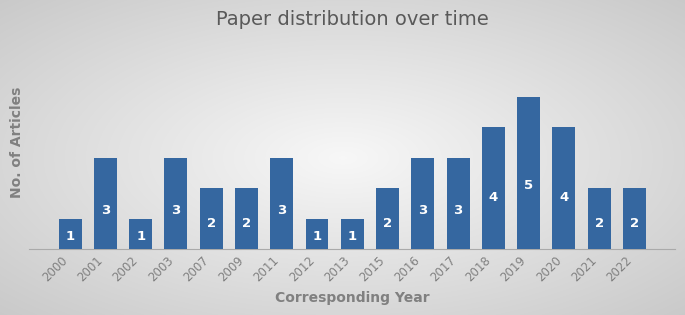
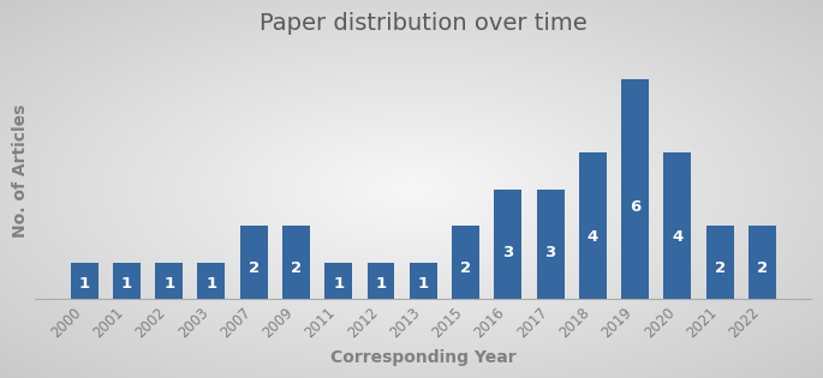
2001: 3 -> 1
2003: 3 -> 1
2011: 3 -> 1
2019: 5 -> 6
